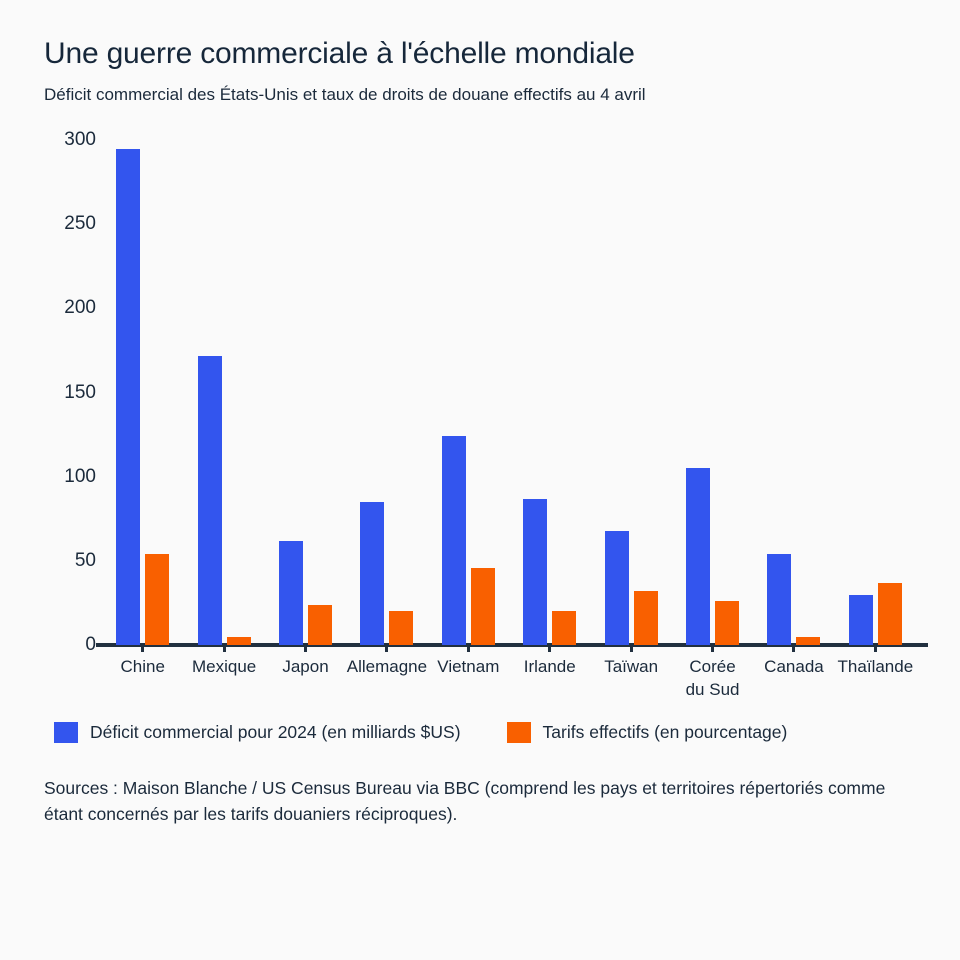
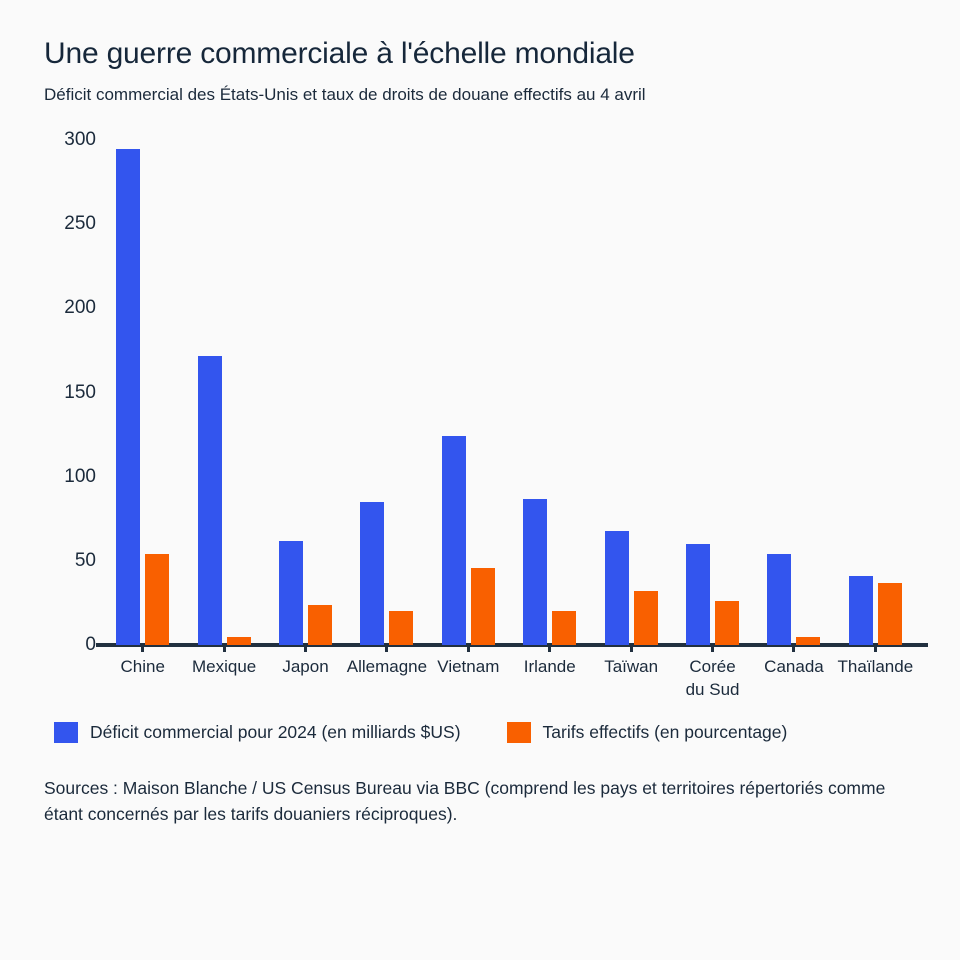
Déficit commercial pour 2024 (en milliards $US)/Corée du Sud: 105 -> 60
Déficit commercial pour 2024 (en milliards $US)/Thaïlande: 30 -> 41
